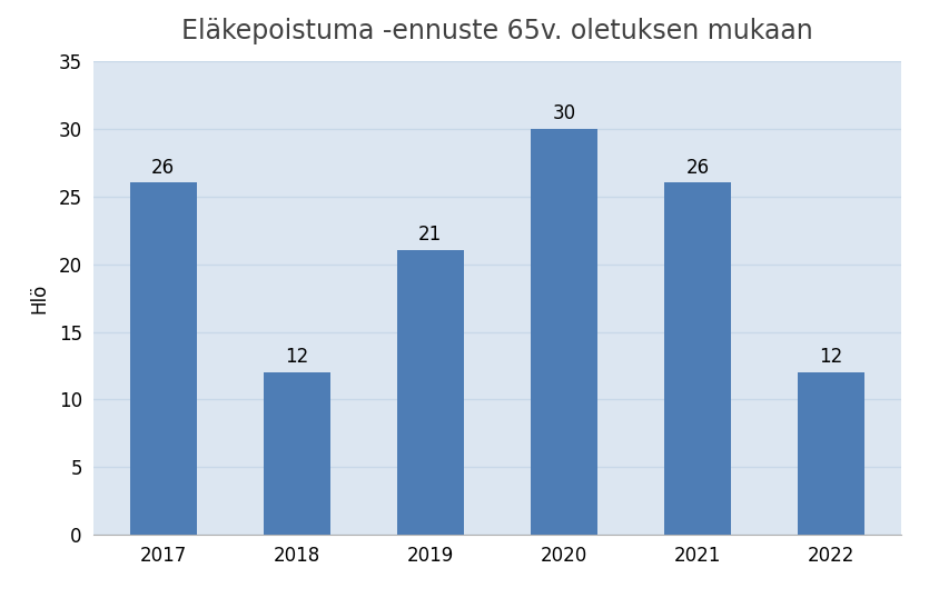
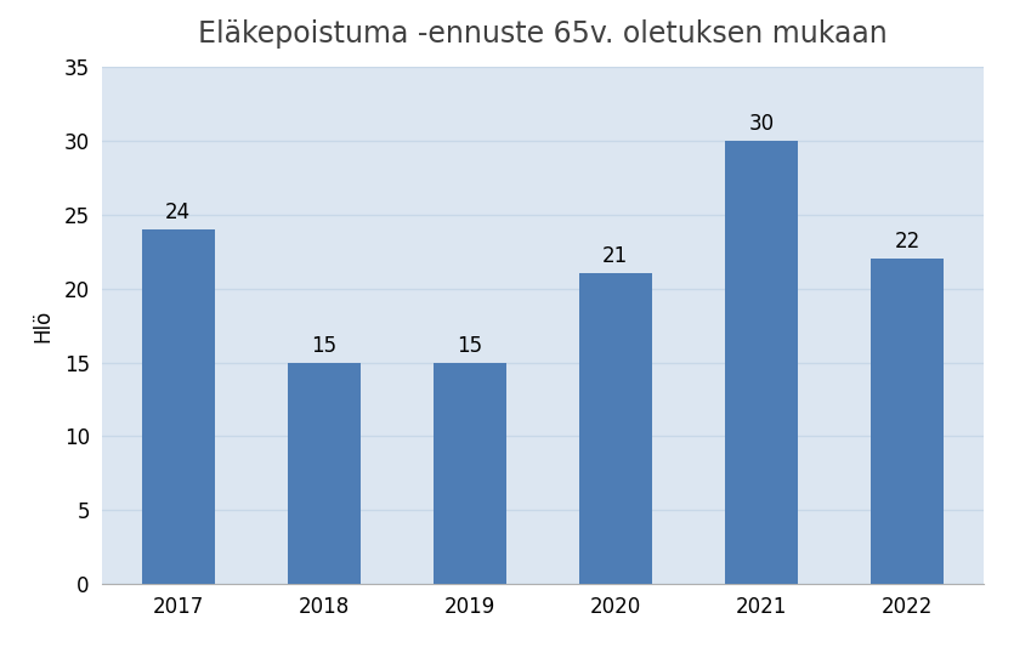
2017: 26 -> 24
2018: 12 -> 15
2019: 21 -> 15
2020: 30 -> 21
2021: 26 -> 30
2022: 12 -> 22
